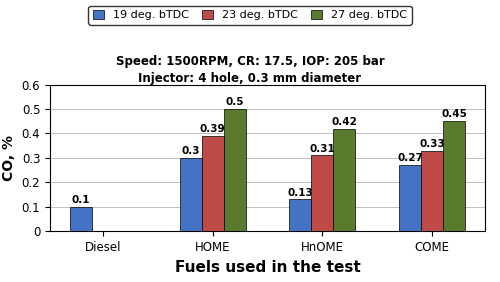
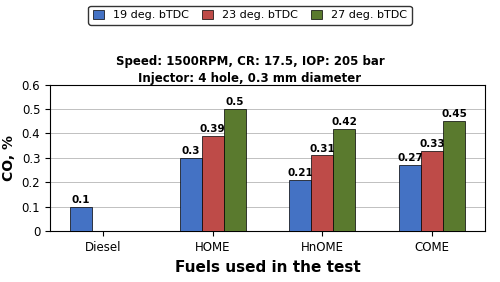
19 deg. bTDC/HnOME: 0.13 -> 0.21
